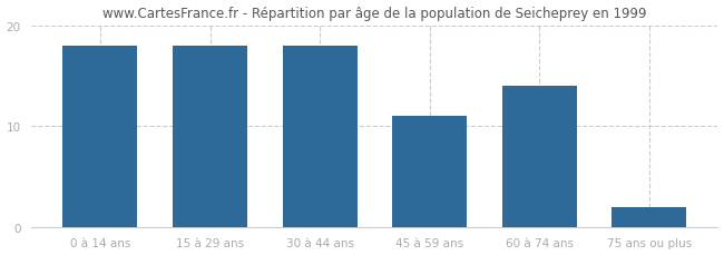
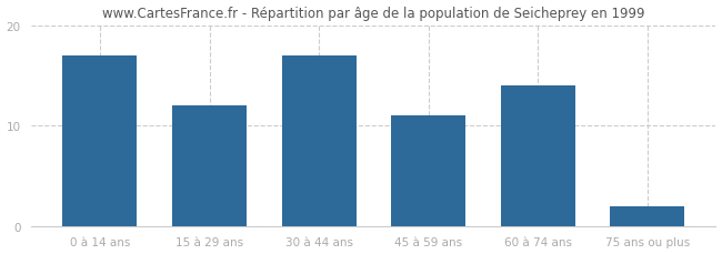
0 à 14 ans: 18 -> 17
15 à 29 ans: 18 -> 12
30 à 44 ans: 18 -> 17
